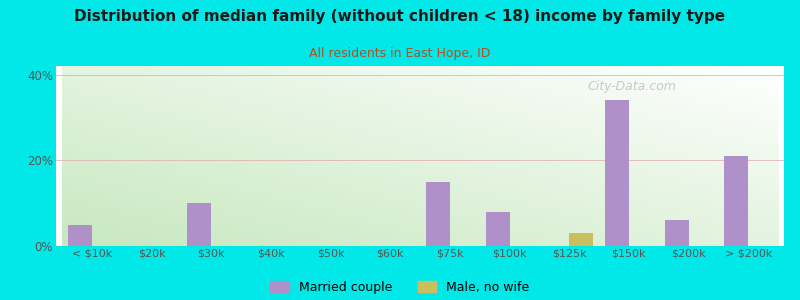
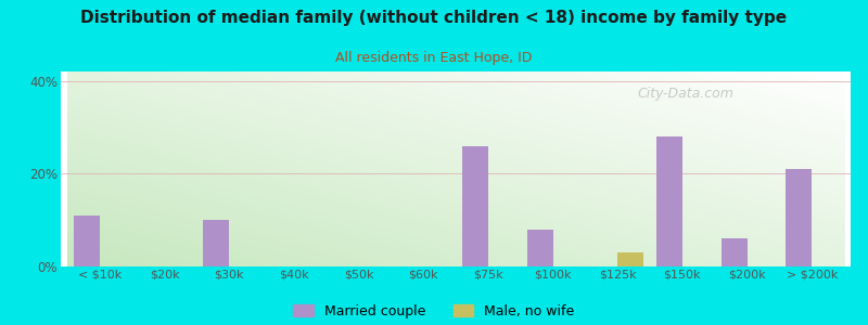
Married couple/< $10k: 5% -> 11%
Married couple/$75k: 15% -> 26%
Married couple/$150k: 34% -> 28%
